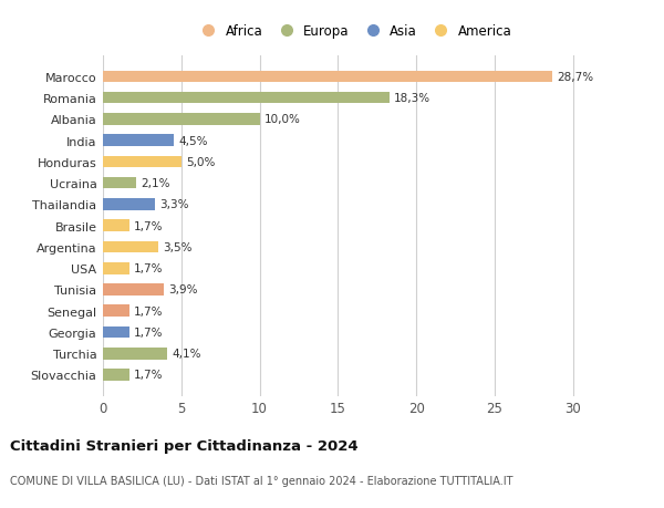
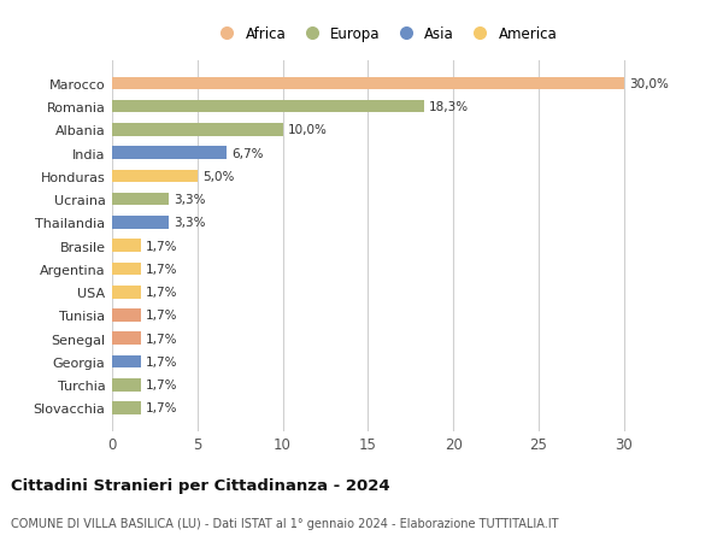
Marocco: 28,7% -> 30,0%
India: 4,5% -> 6,7%
Ucraina: 2,1% -> 3,3%
Argentina: 3,5% -> 1,7%
Tunisia: 3,9% -> 1,7%
Turchia: 4,1% -> 1,7%
